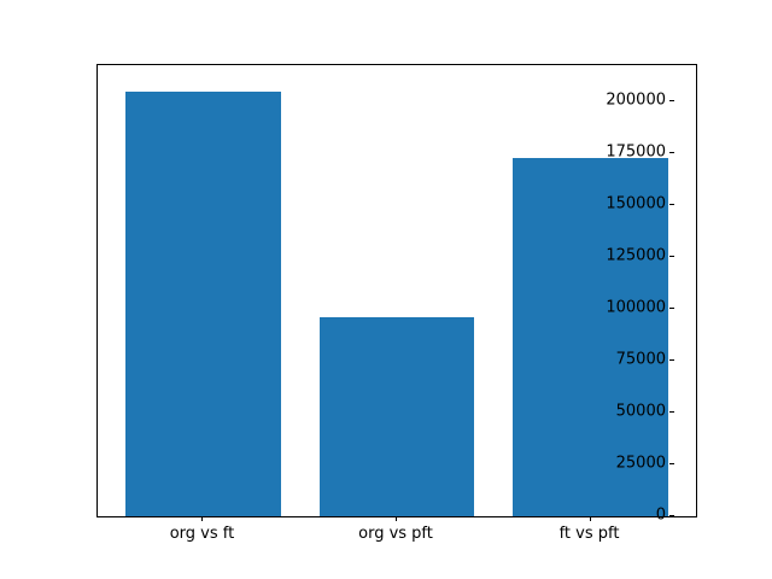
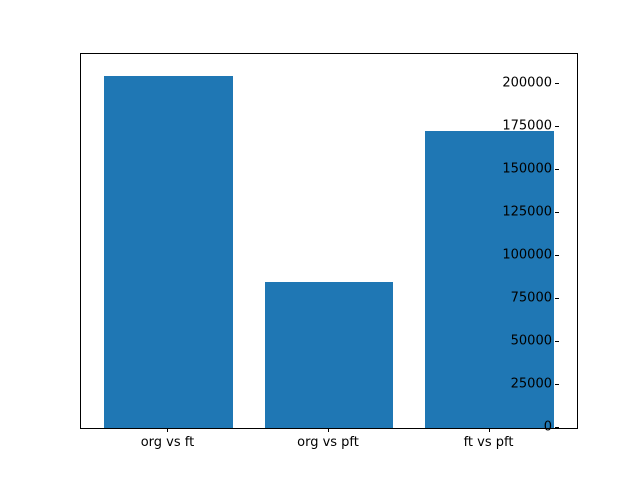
org vs pft: 96000 -> 85000
